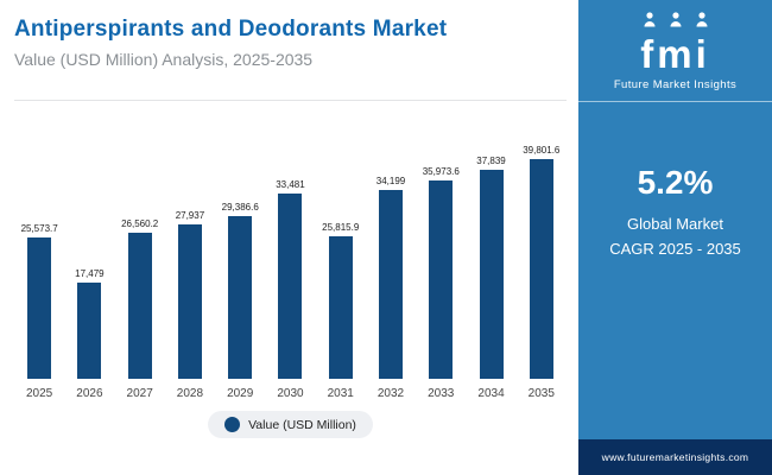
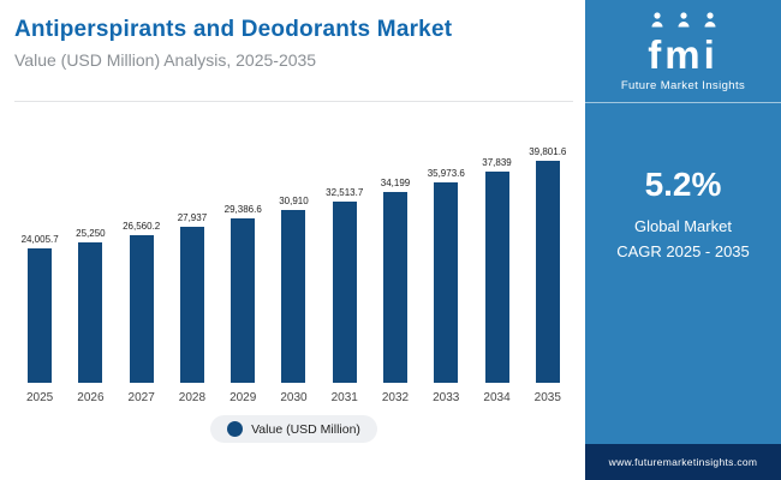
2025: 25,573.7 -> 24,005.7
2026: 17,479 -> 25,250
2030: 33,481 -> 30,910
2031: 25,815.9 -> 32,513.7
